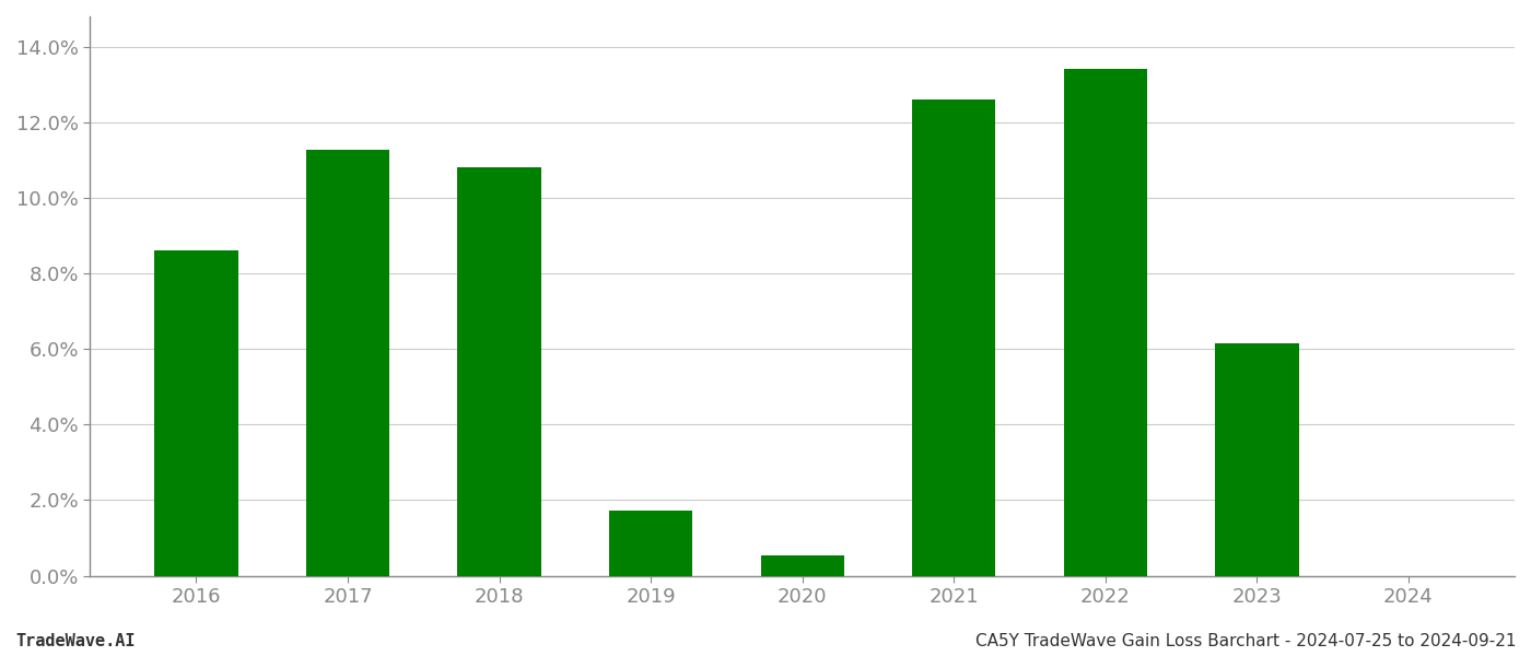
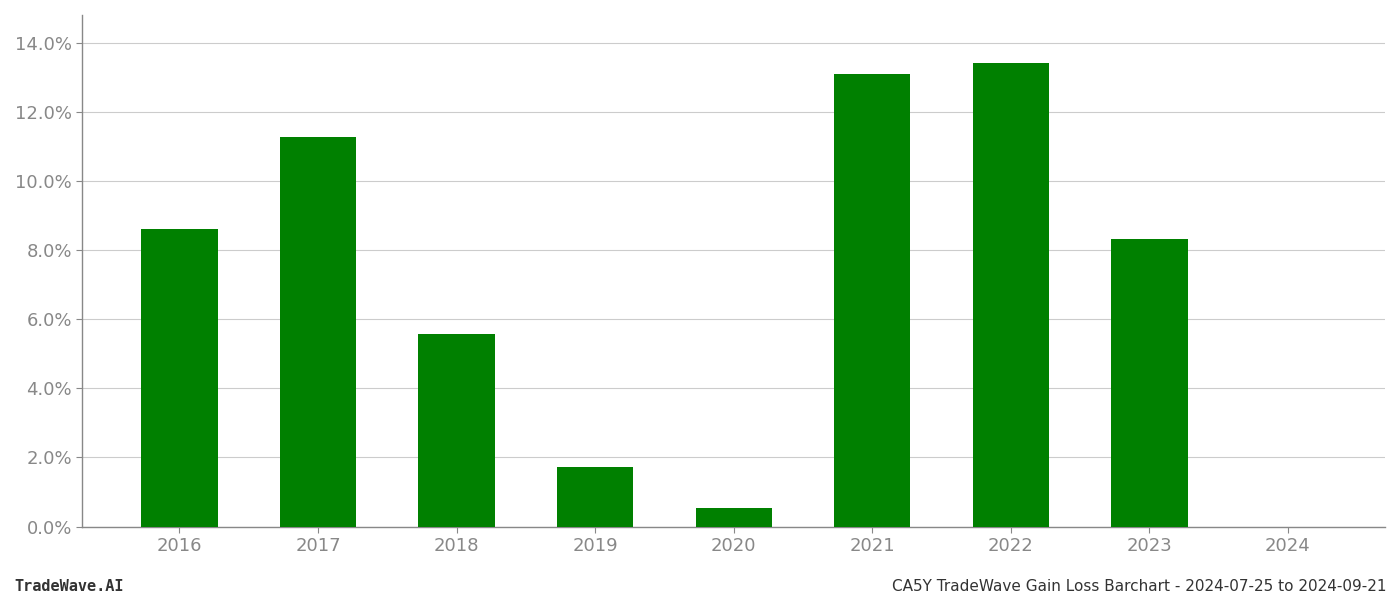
2018: 10.80% -> 5.57%
2021: 12.60% -> 13.08%
2023: 6.15% -> 8.33%
